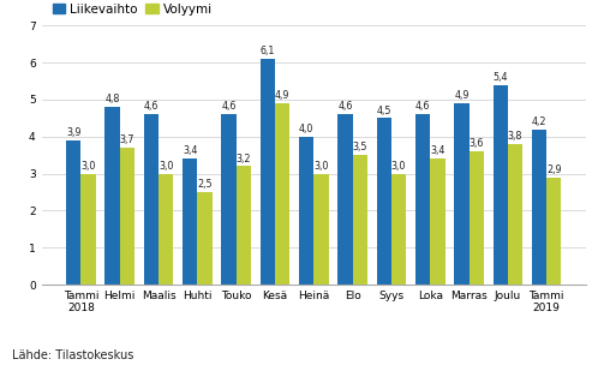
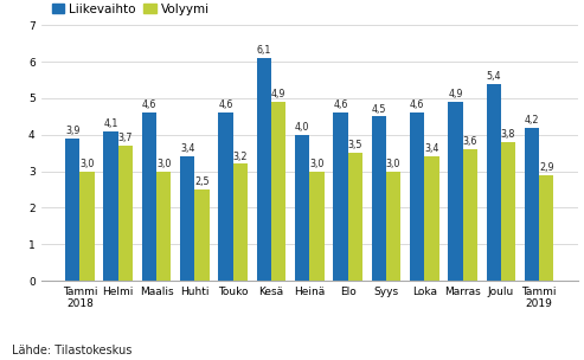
Liikevaihto/Helmi: 4,8 -> 4,1
